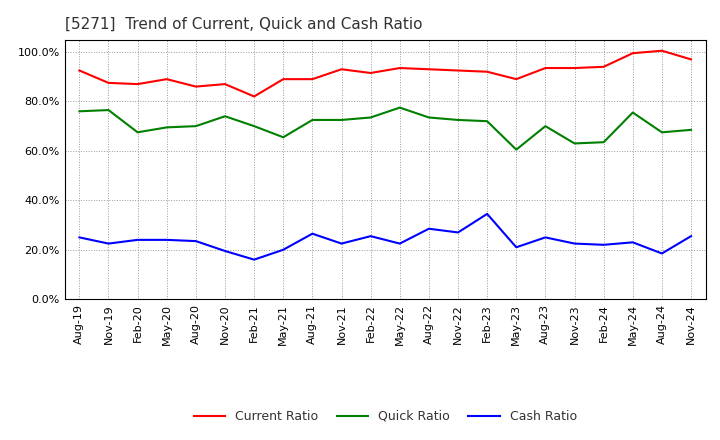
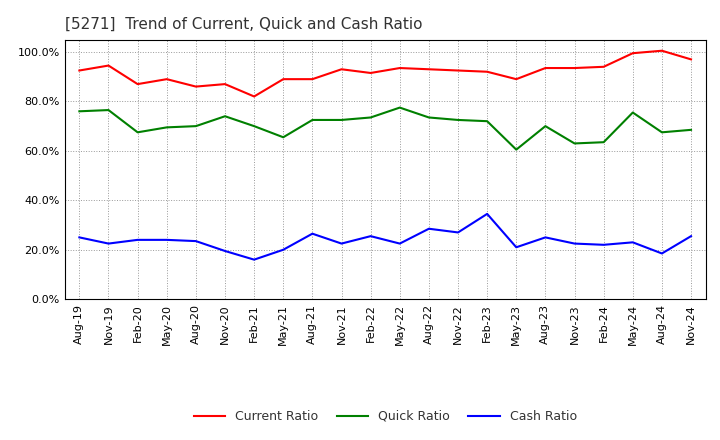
Current Ratio/Nov-19: 87.5% -> 94.5%
